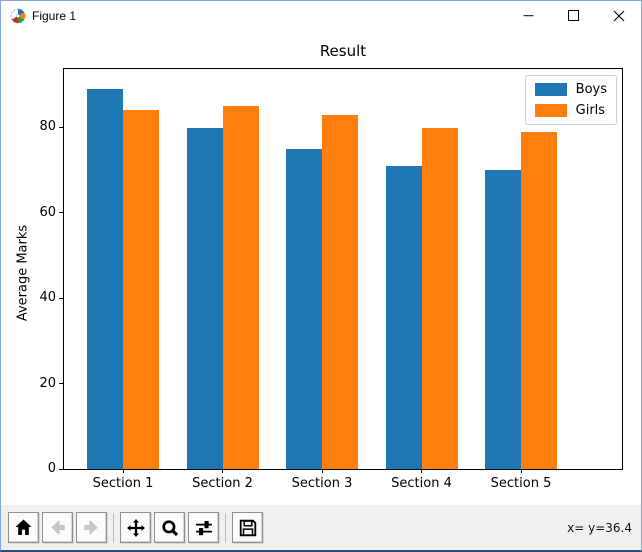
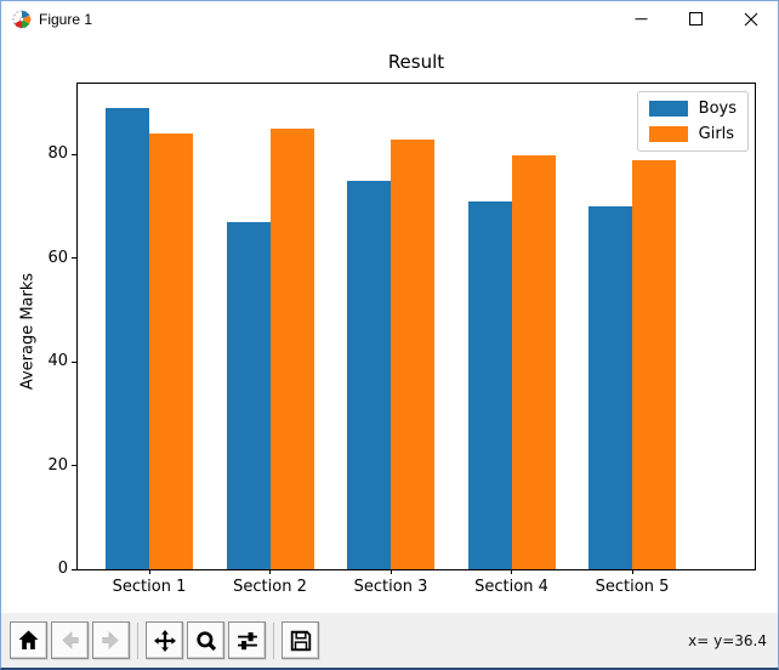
Boys/Section 2: 80 -> 67
